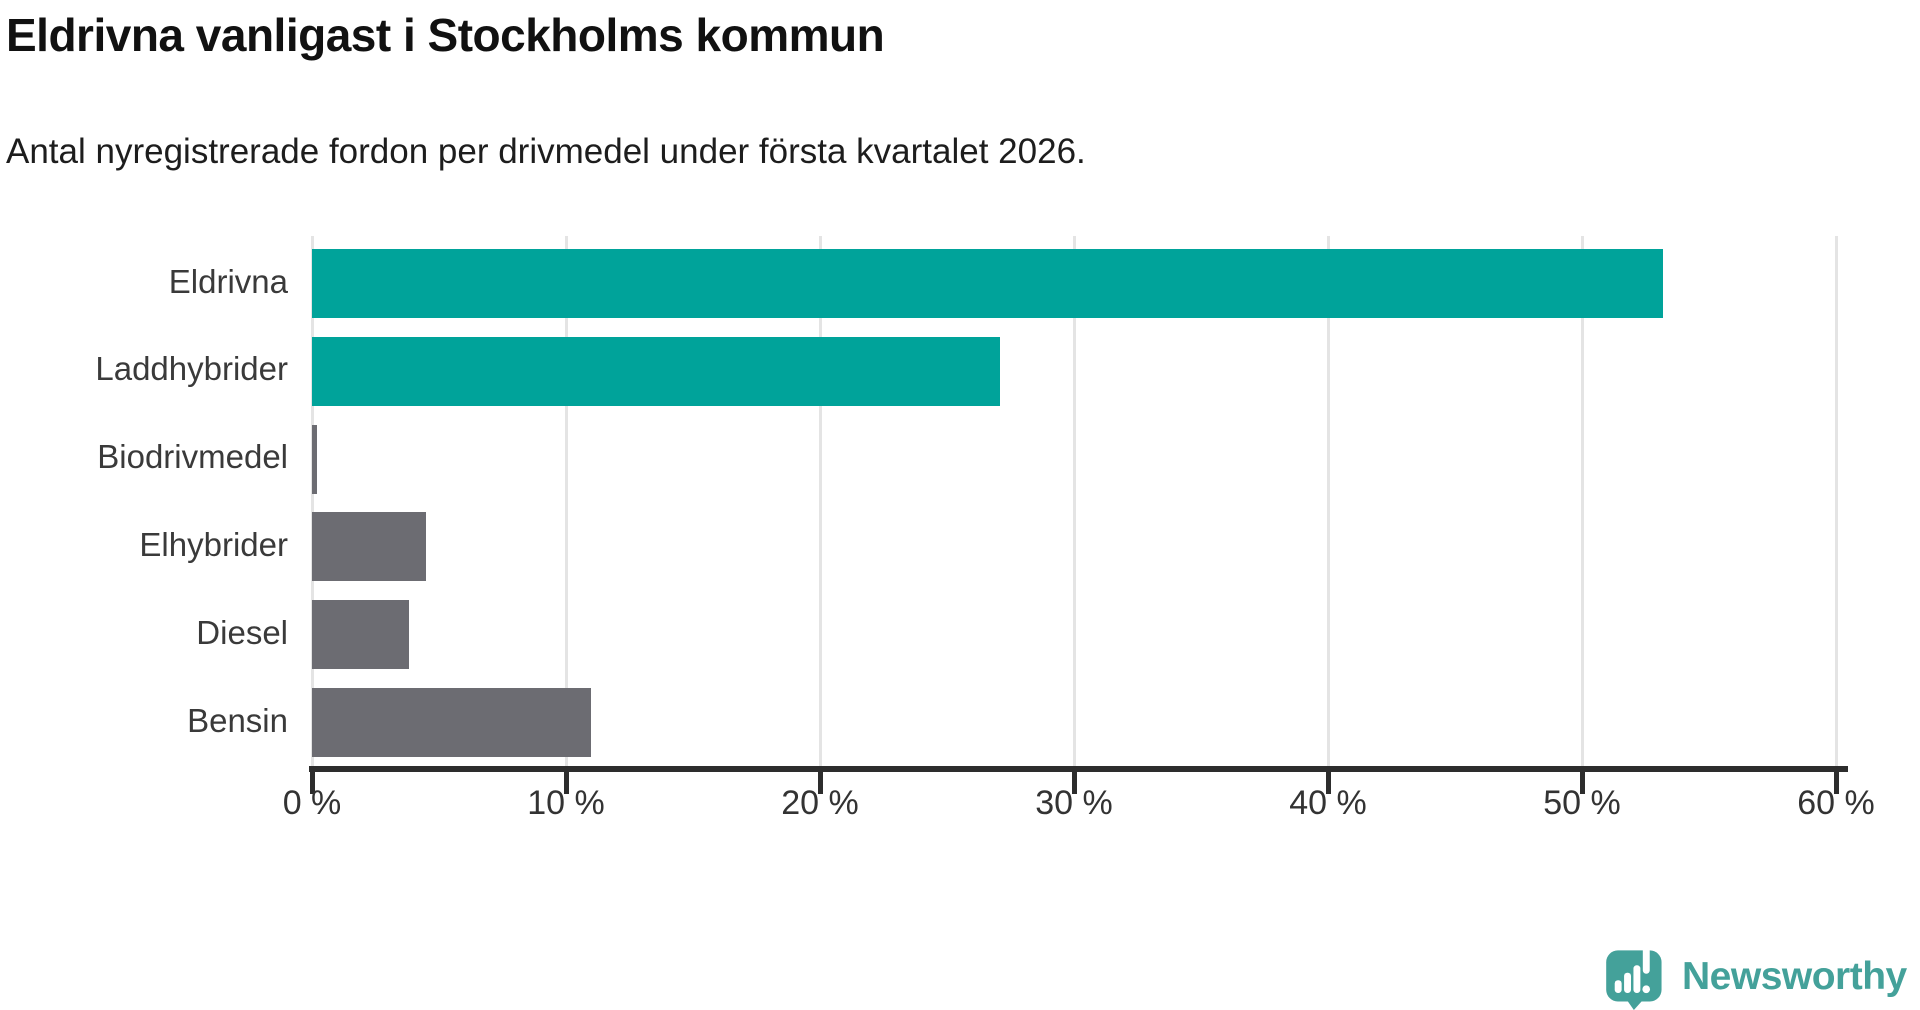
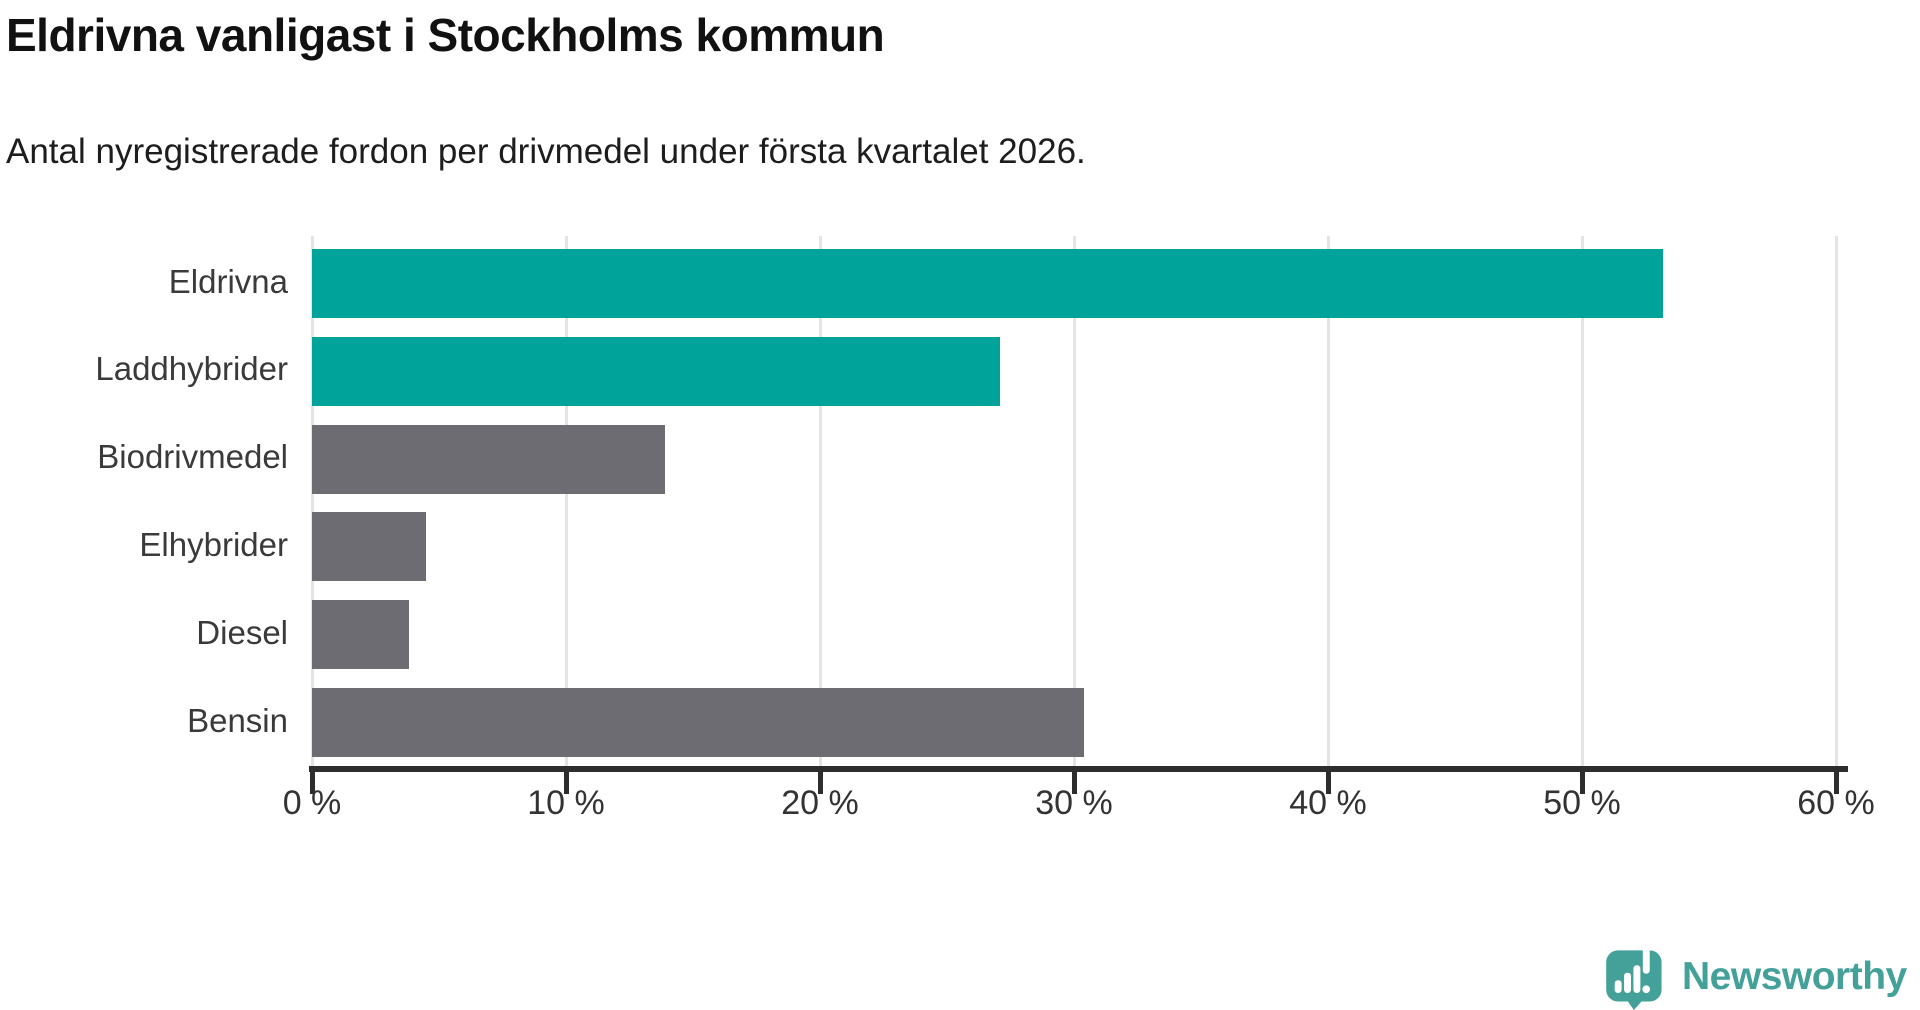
Biodrivmedel: 0.2% -> 13.9%
Bensin: 11.0% -> 30.4%
